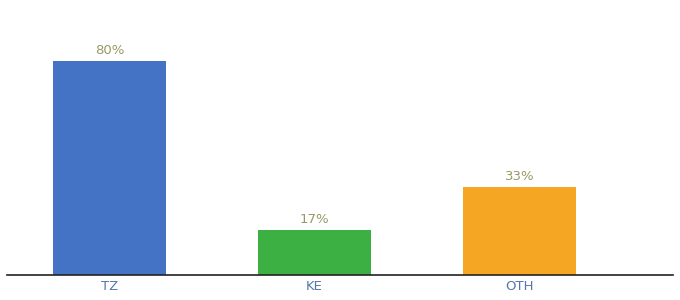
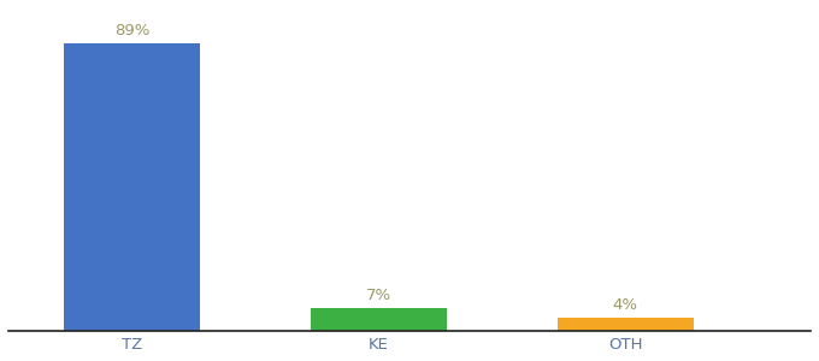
TZ: 80% -> 89%
KE: 17% -> 7%
OTH: 33% -> 4%
